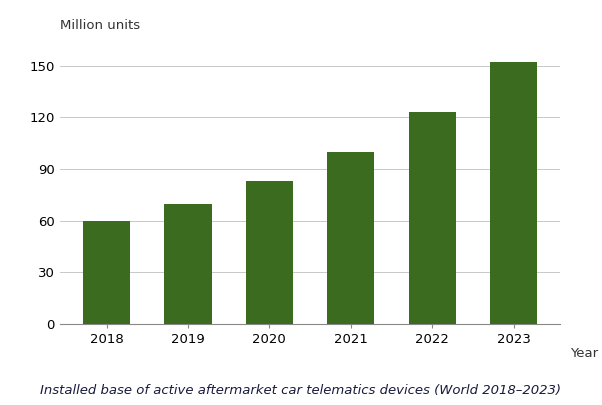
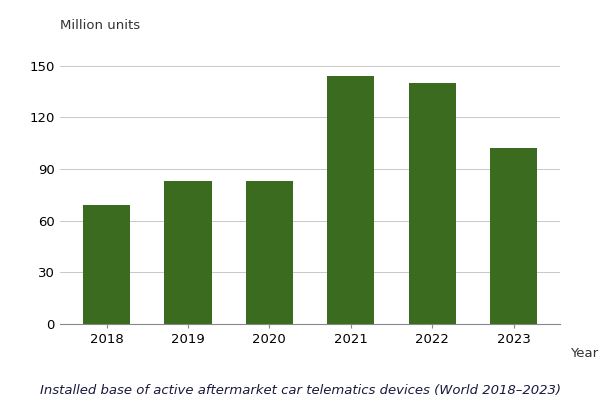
2018: 60 -> 69
2019: 70 -> 83
2021: 100 -> 144
2022: 123 -> 140
2023: 152 -> 102
